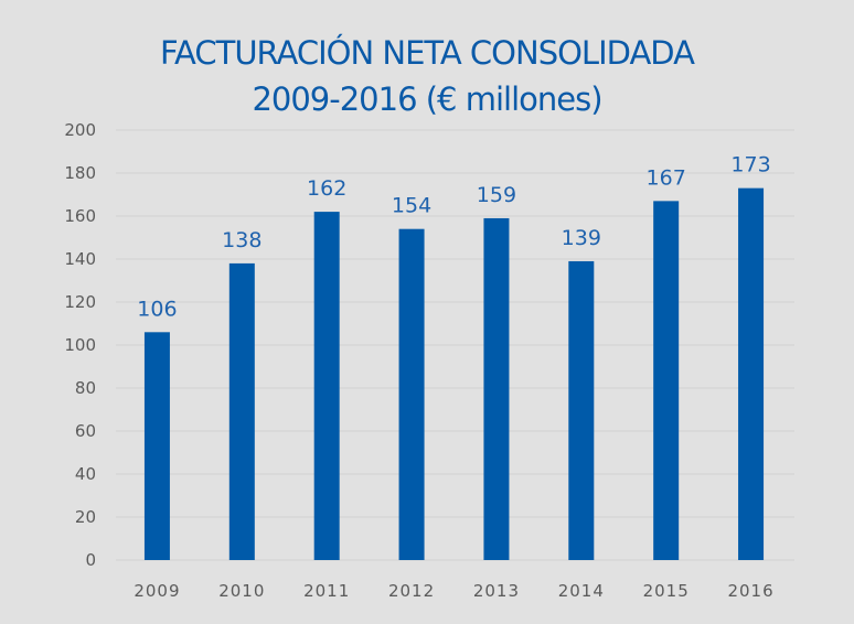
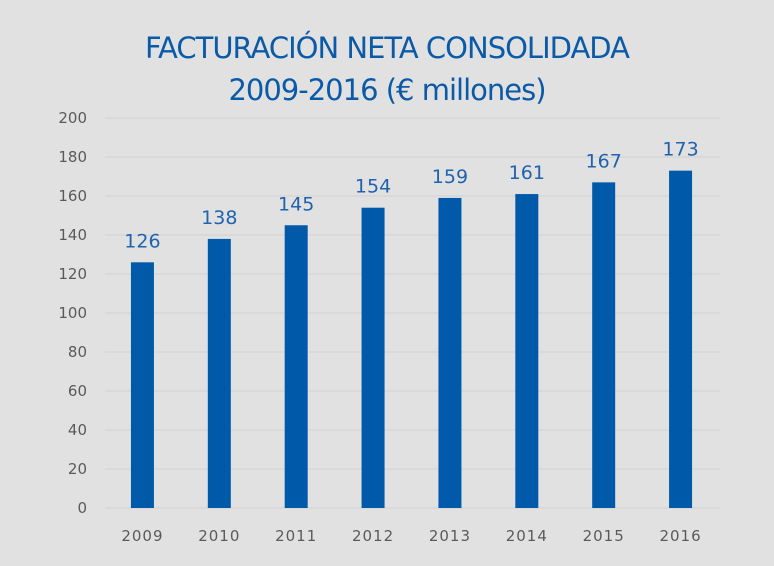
2009: 106 -> 126
2011: 162 -> 145
2014: 139 -> 161
